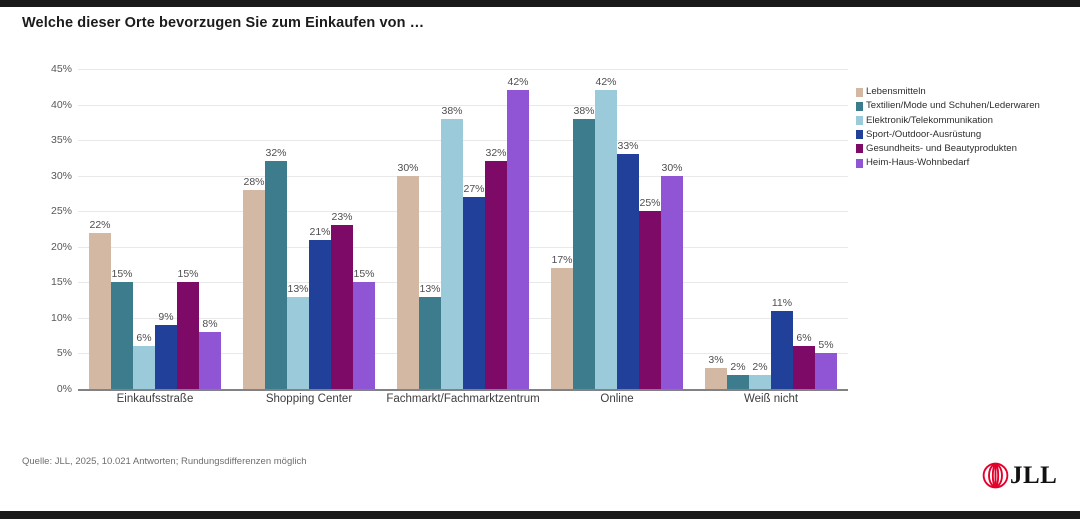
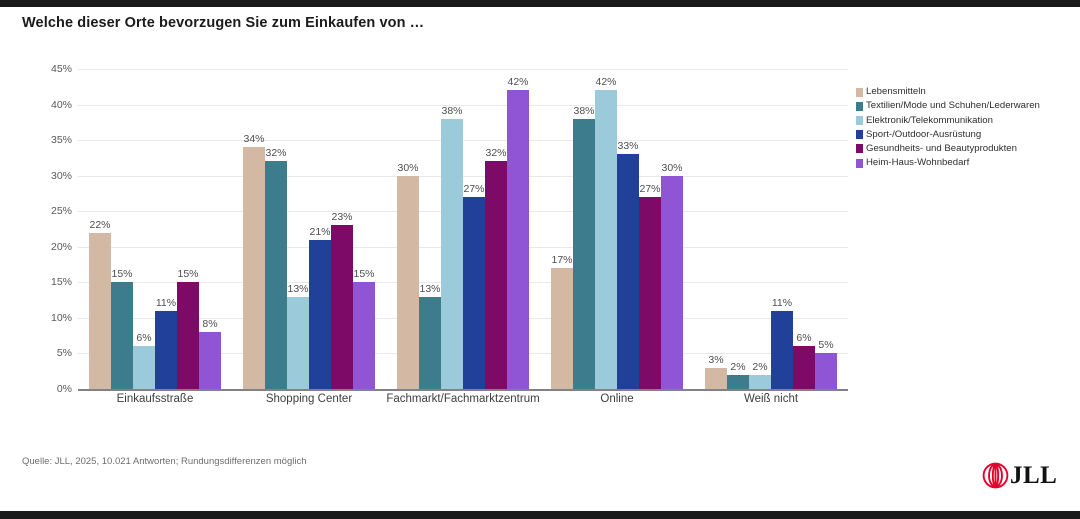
Sport-/Outdoor-Ausrüstung/Einkaufsstraße: 9% -> 11%
Lebensmitteln/Shopping Center: 28% -> 34%
Gesundheits- und Beautyprodukten/Online: 25% -> 27%
